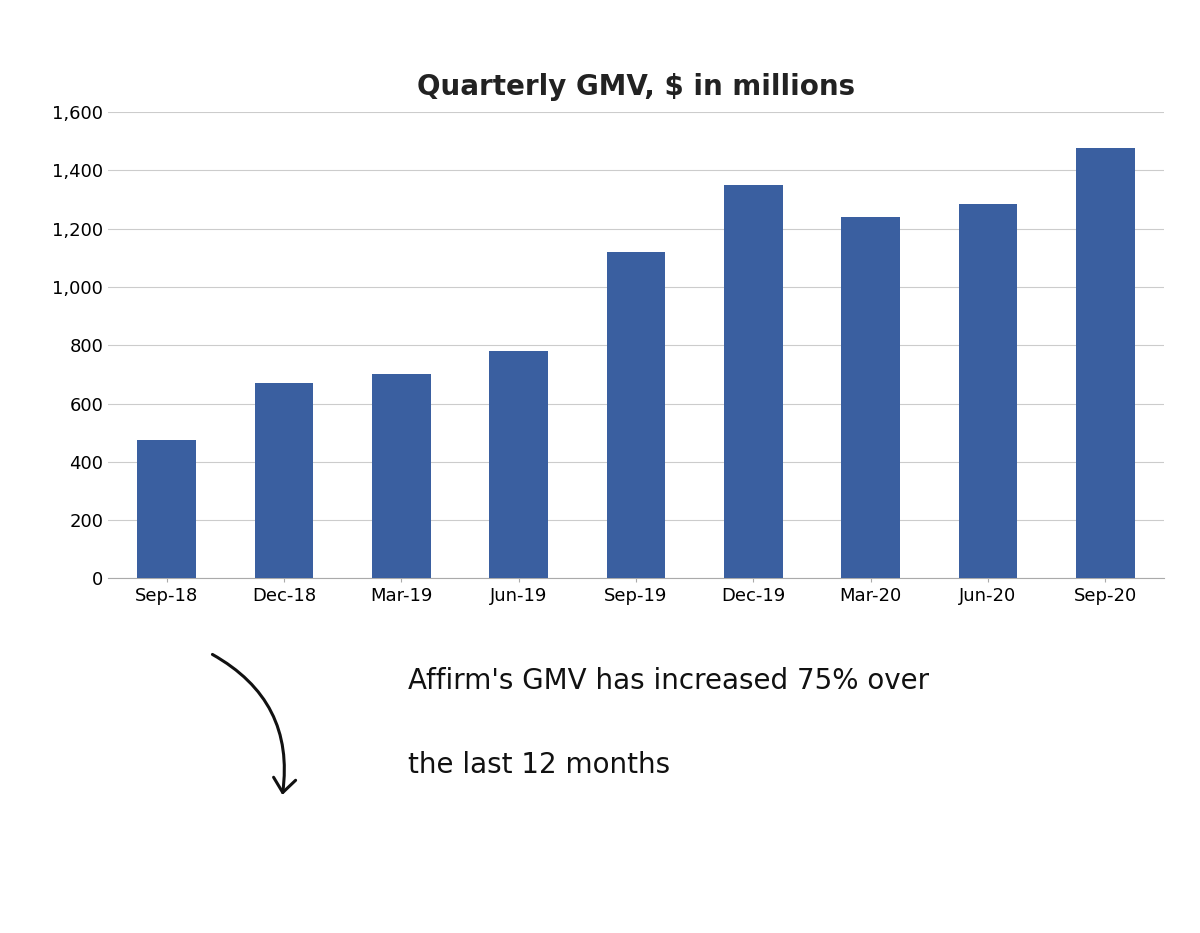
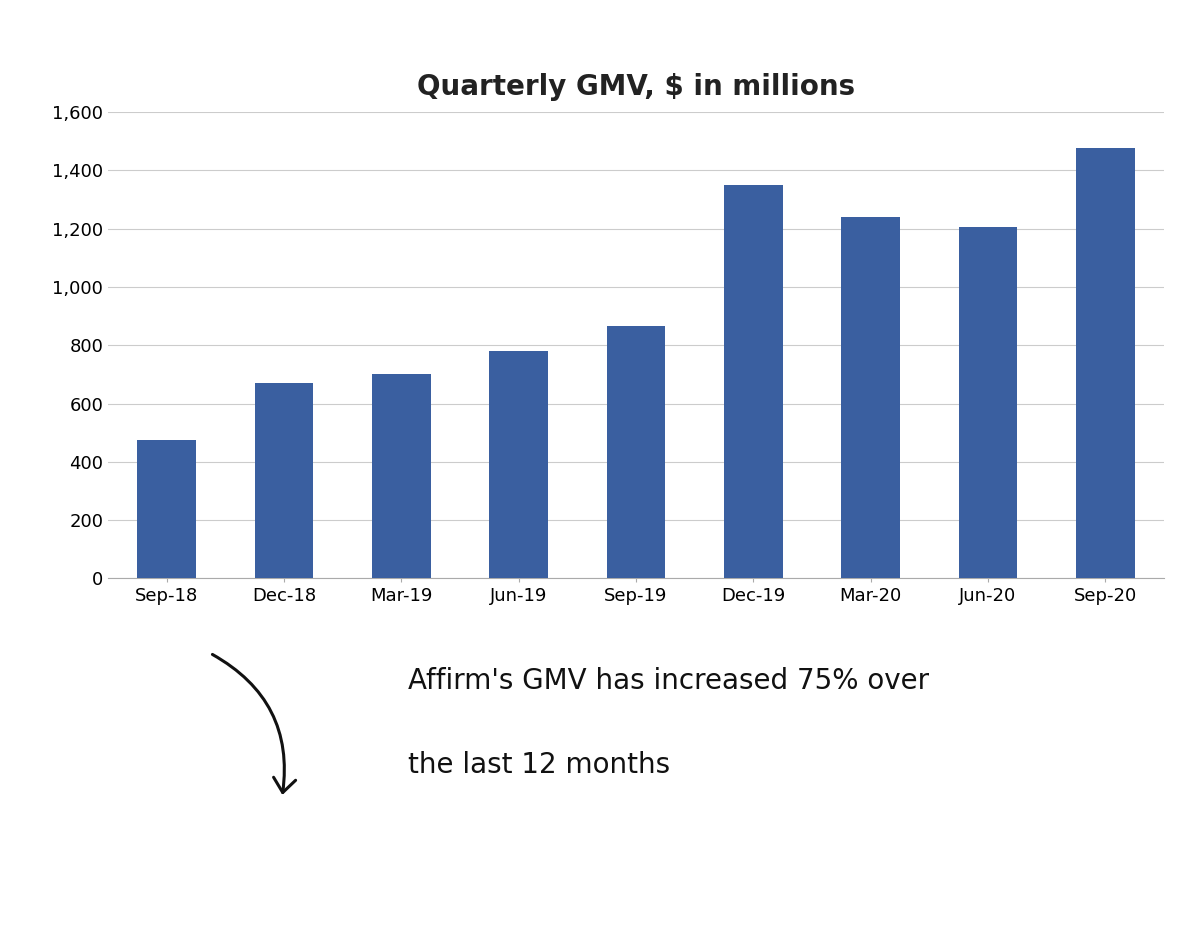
Sep-19: 1,120 -> 865
Jun-20: 1,285 -> 1,205
